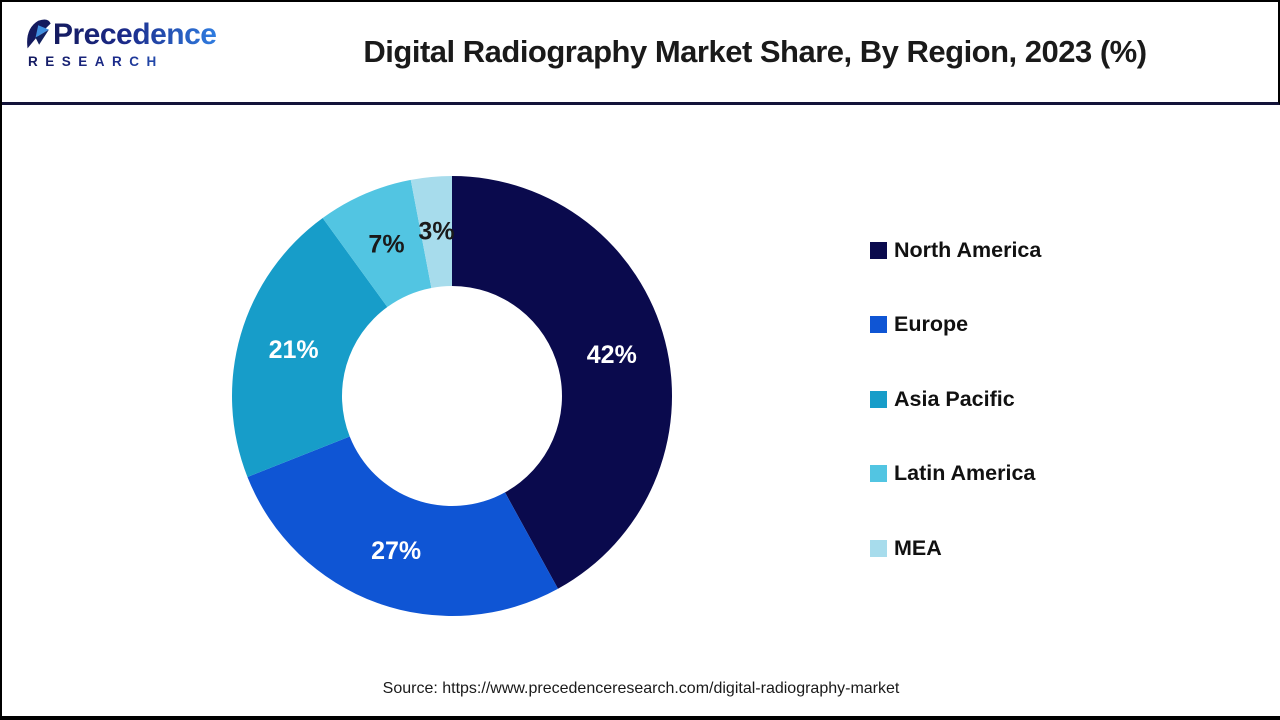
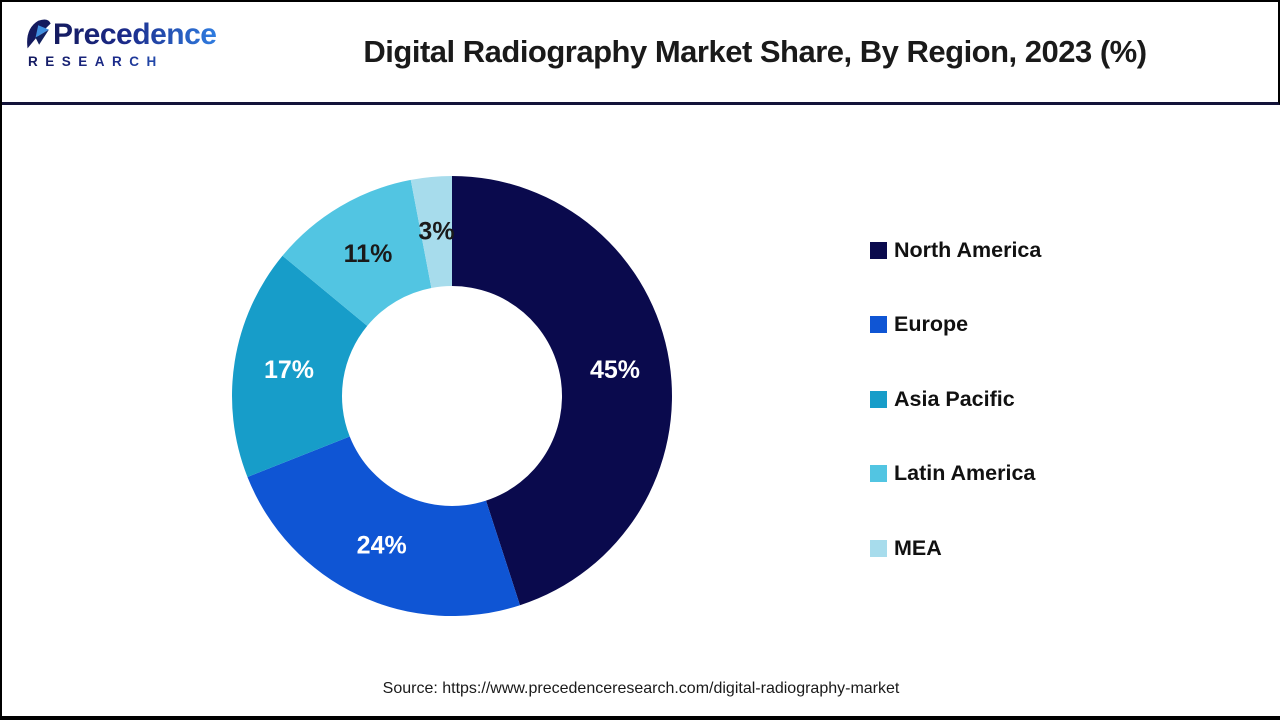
North America: 42% -> 45%
Europe: 27% -> 24%
Asia Pacific: 21% -> 17%
Latin America: 7% -> 11%
